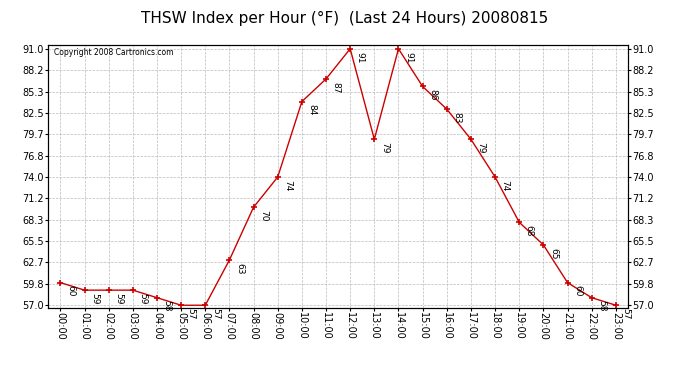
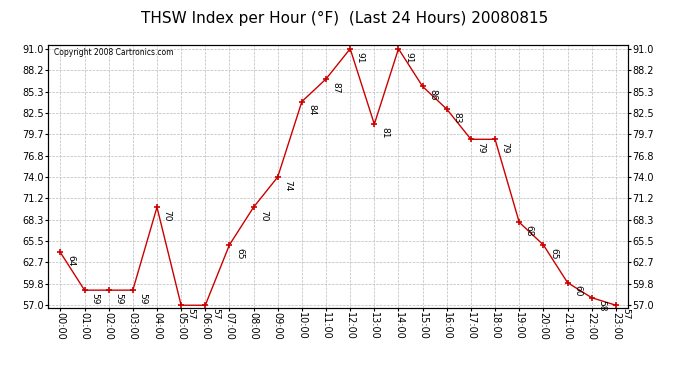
00:00: 60 -> 64
04:00: 58 -> 70
07:00: 63 -> 65
13:00: 79 -> 81
18:00: 74 -> 79
